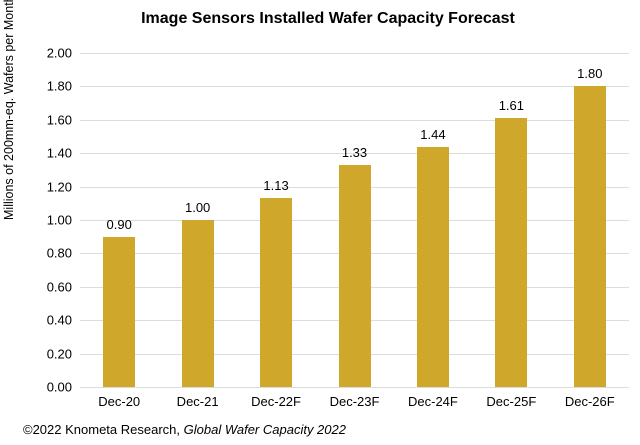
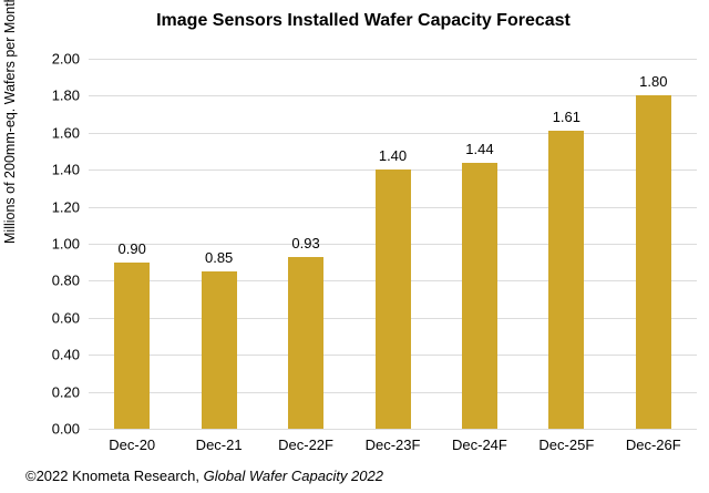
Dec-21: 1.00 -> 0.85
Dec-22F: 1.13 -> 0.93
Dec-23F: 1.33 -> 1.40
